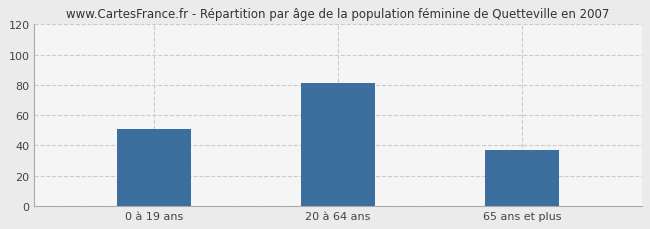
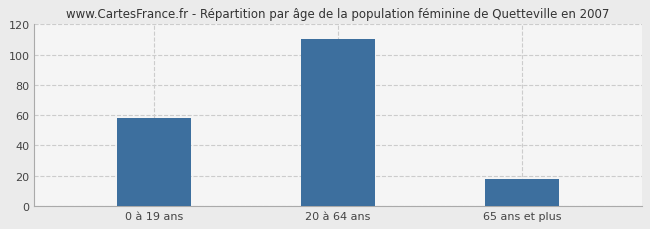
0 à 19 ans: 51 -> 58
20 à 64 ans: 81 -> 110
65 ans et plus: 37 -> 18
